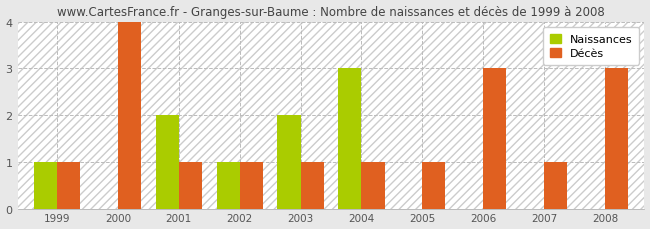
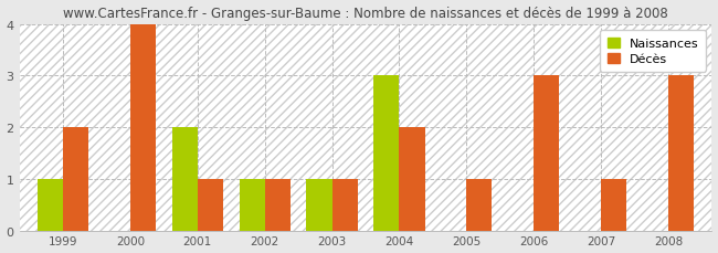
Décès/1999: 1 -> 2
Naissances/2003: 2 -> 1
Décès/2004: 1 -> 2
